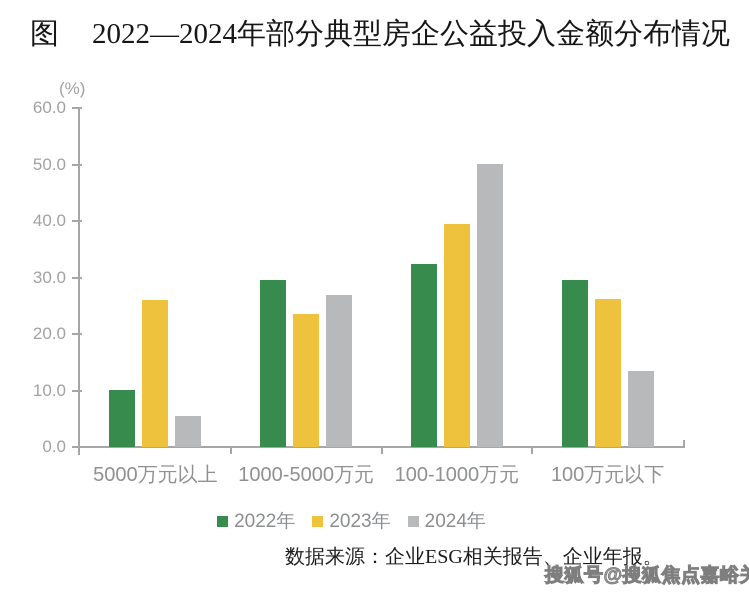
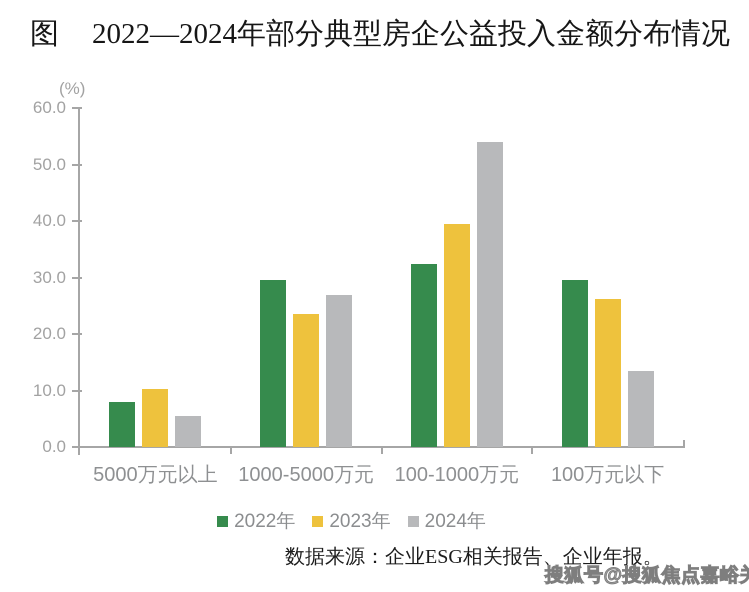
2022年/5000万元以上: 10 -> 8
2023年/5000万元以上: 26 -> 10
2024年/100-1000万元: 50 -> 54
